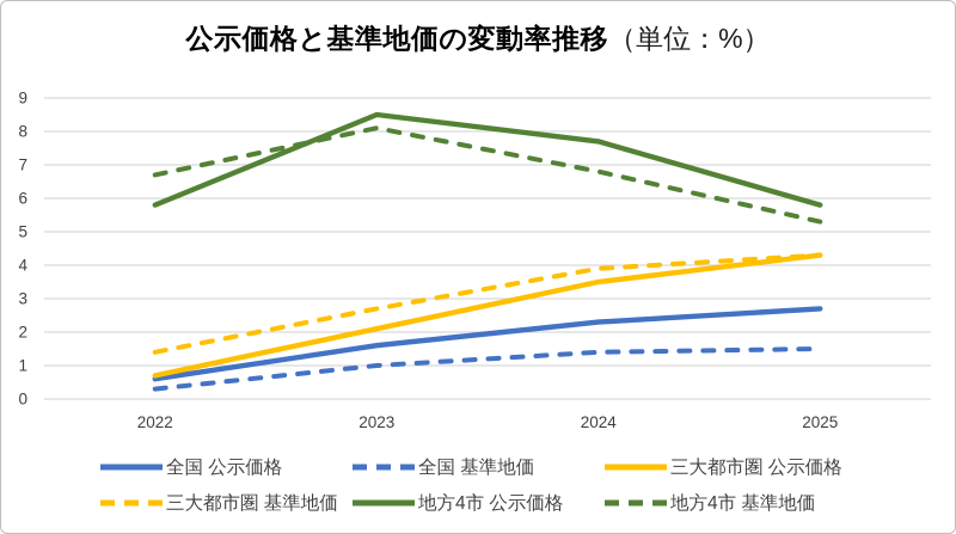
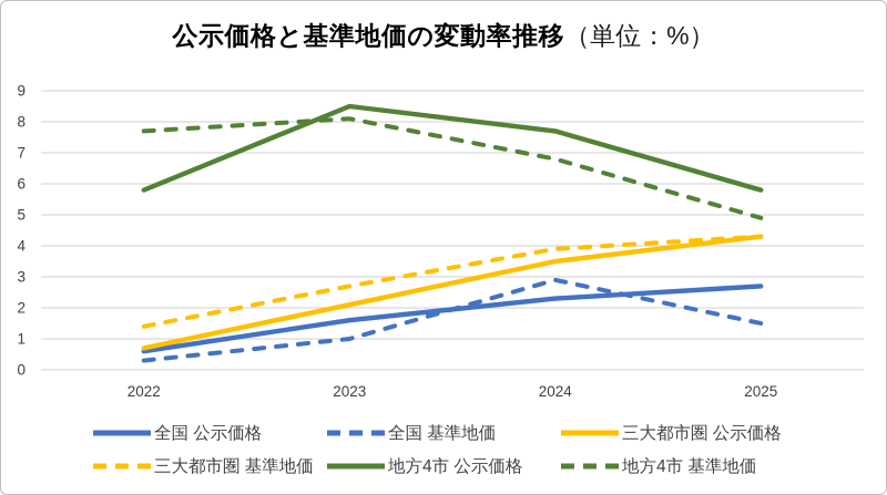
地方4市 基準地価/2022: 6.7 -> 7.7
全国 基準地価/2024: 1.4 -> 2.9
地方4市 基準地価/2025: 5.3 -> 4.9
